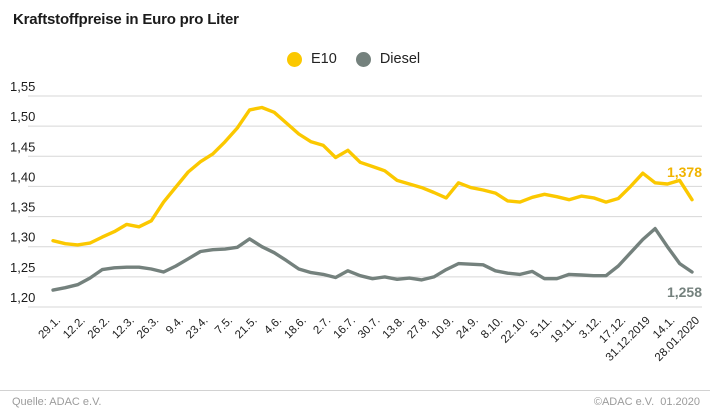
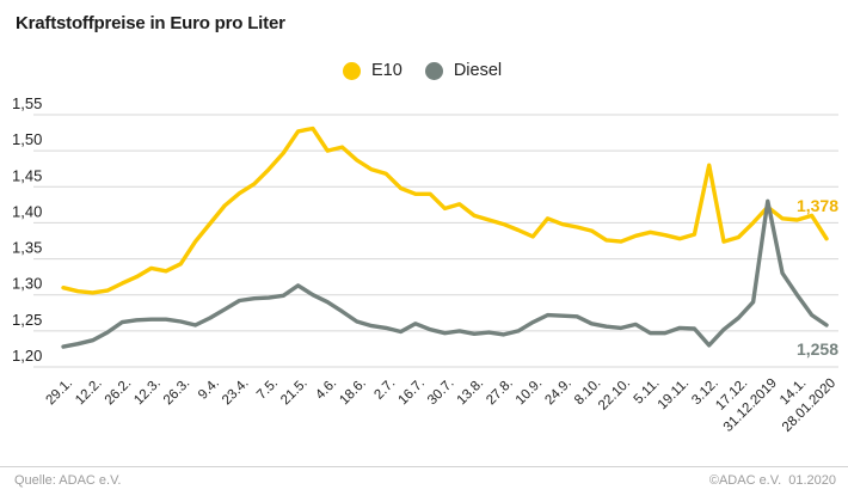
E10/4.6.: 1,52 -> 1,50
E10/16.7.: 1,46 -> 1,44
E10/30.7.: 1,43 -> 1,42
E10/3.12.: 1,38 -> 1,48
Diesel/3.12.: 1,25 -> 1,23
Diesel/31.12.2019: 1,31 -> 1,43
